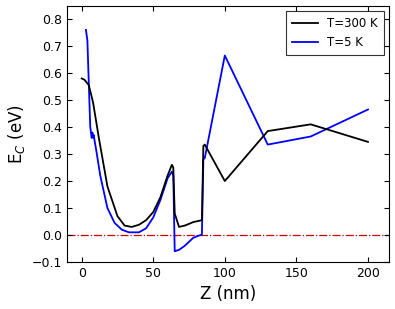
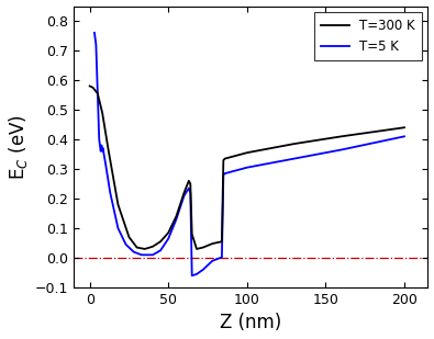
T=300 K/100: 0.200 -> 0.355
T=5 K/100: 0.665 -> 0.305
T=300 K/200: 0.345 -> 0.440
T=5 K/200: 0.465 -> 0.410
